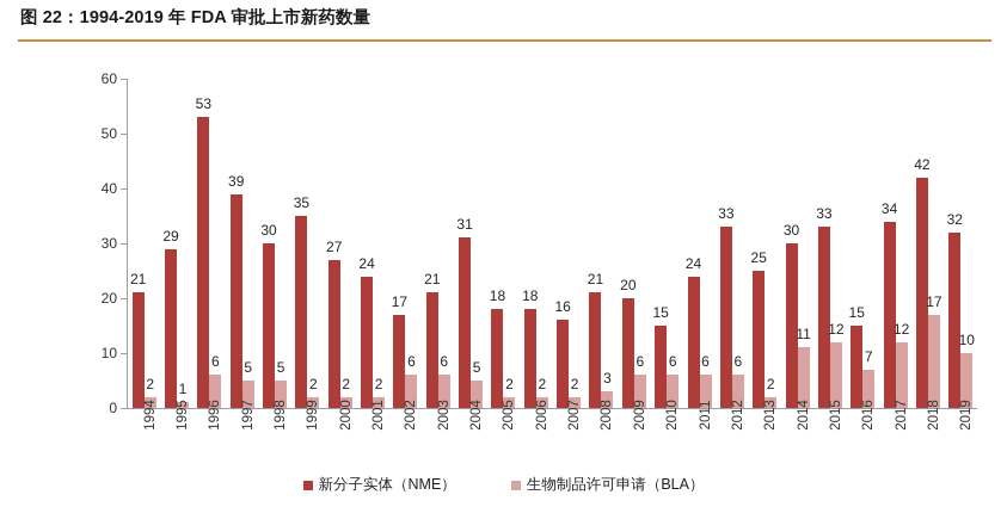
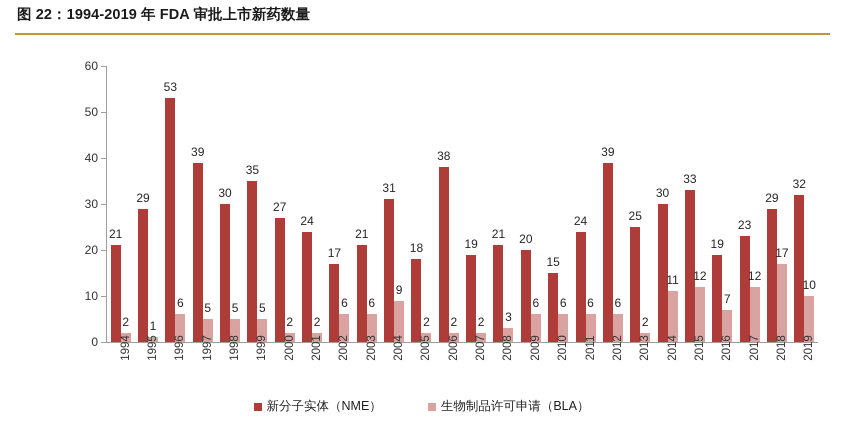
生物制品许可申请（BLA）/1999: 2 -> 5
生物制品许可申请（BLA）/2004: 5 -> 9
新分子实体（NME）/2006: 18 -> 38
新分子实体（NME）/2007: 16 -> 19
新分子实体（NME）/2012: 33 -> 39
新分子实体（NME）/2016: 15 -> 19
新分子实体（NME）/2017: 34 -> 23
新分子实体（NME）/2018: 42 -> 29
